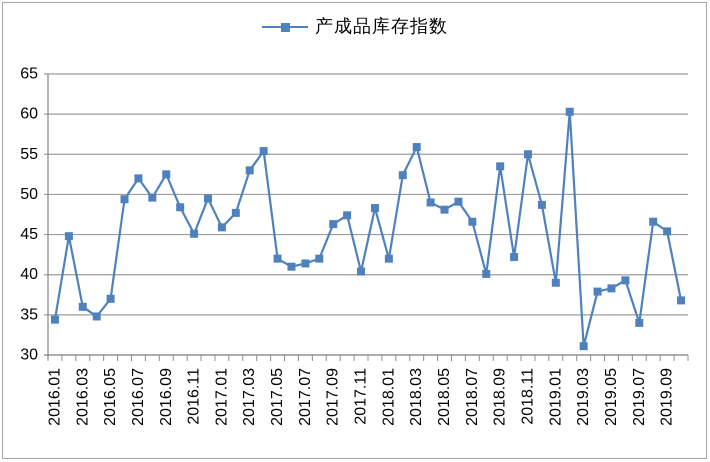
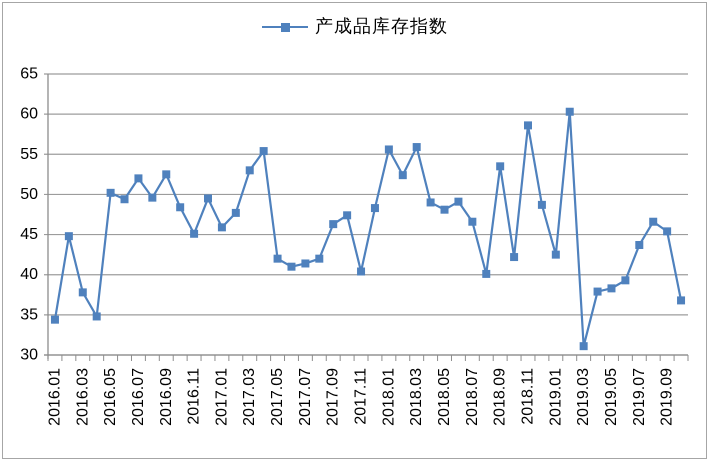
2016.03: 36 -> 38
2016.05: 37 -> 50
2018.01: 42 -> 56
2018.11: 55 -> 59
2019.01: 39 -> 42
2019.07: 34 -> 44
